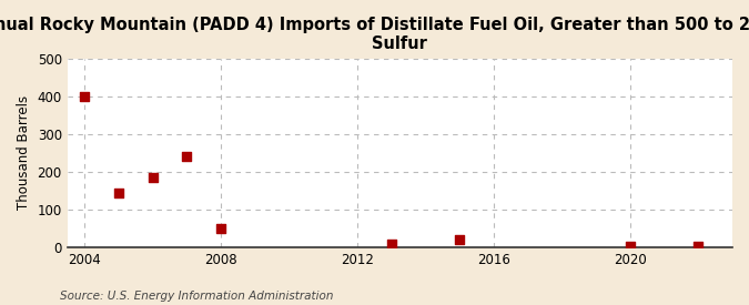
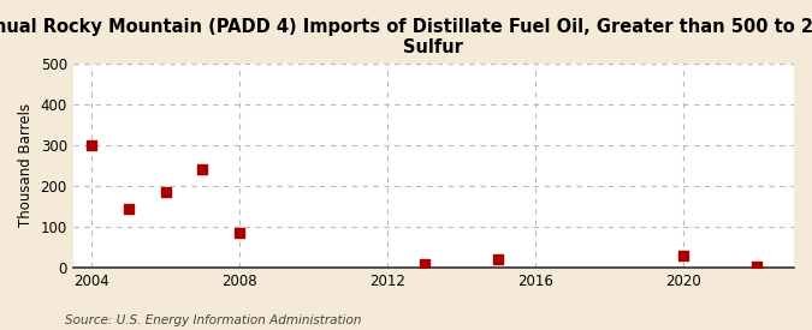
2004: 399 -> 300
2008: 50 -> 85
2020: 2 -> 30
